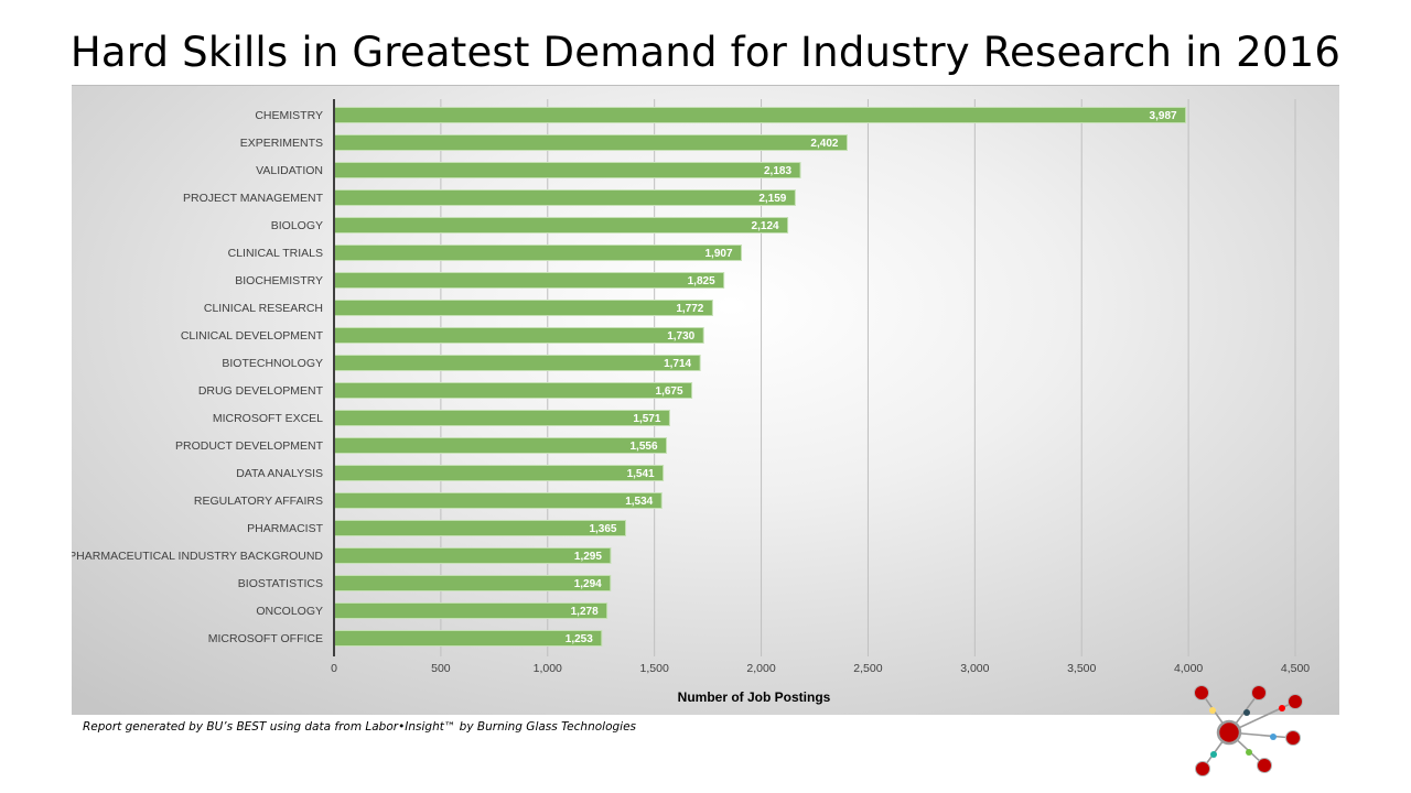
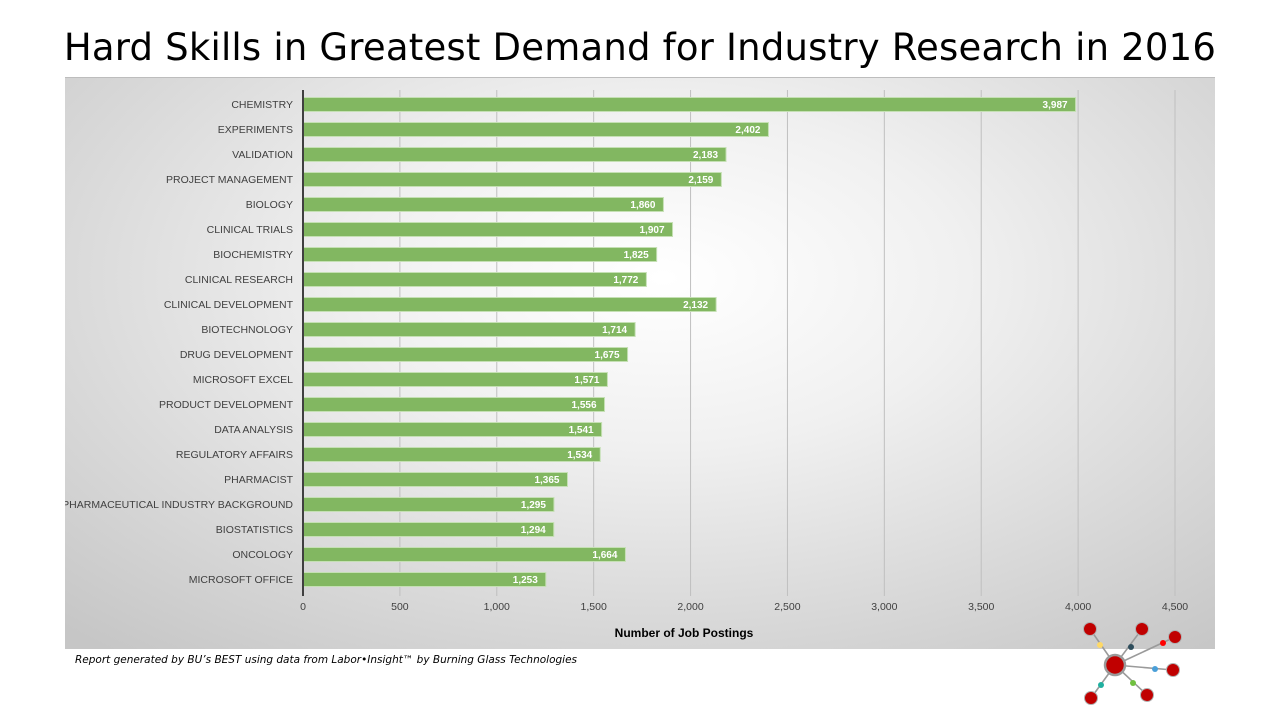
BIOLOGY: 2,124 -> 1,860
CLINICAL DEVELOPMENT: 1,730 -> 2,132
ONCOLOGY: 1,278 -> 1,664
